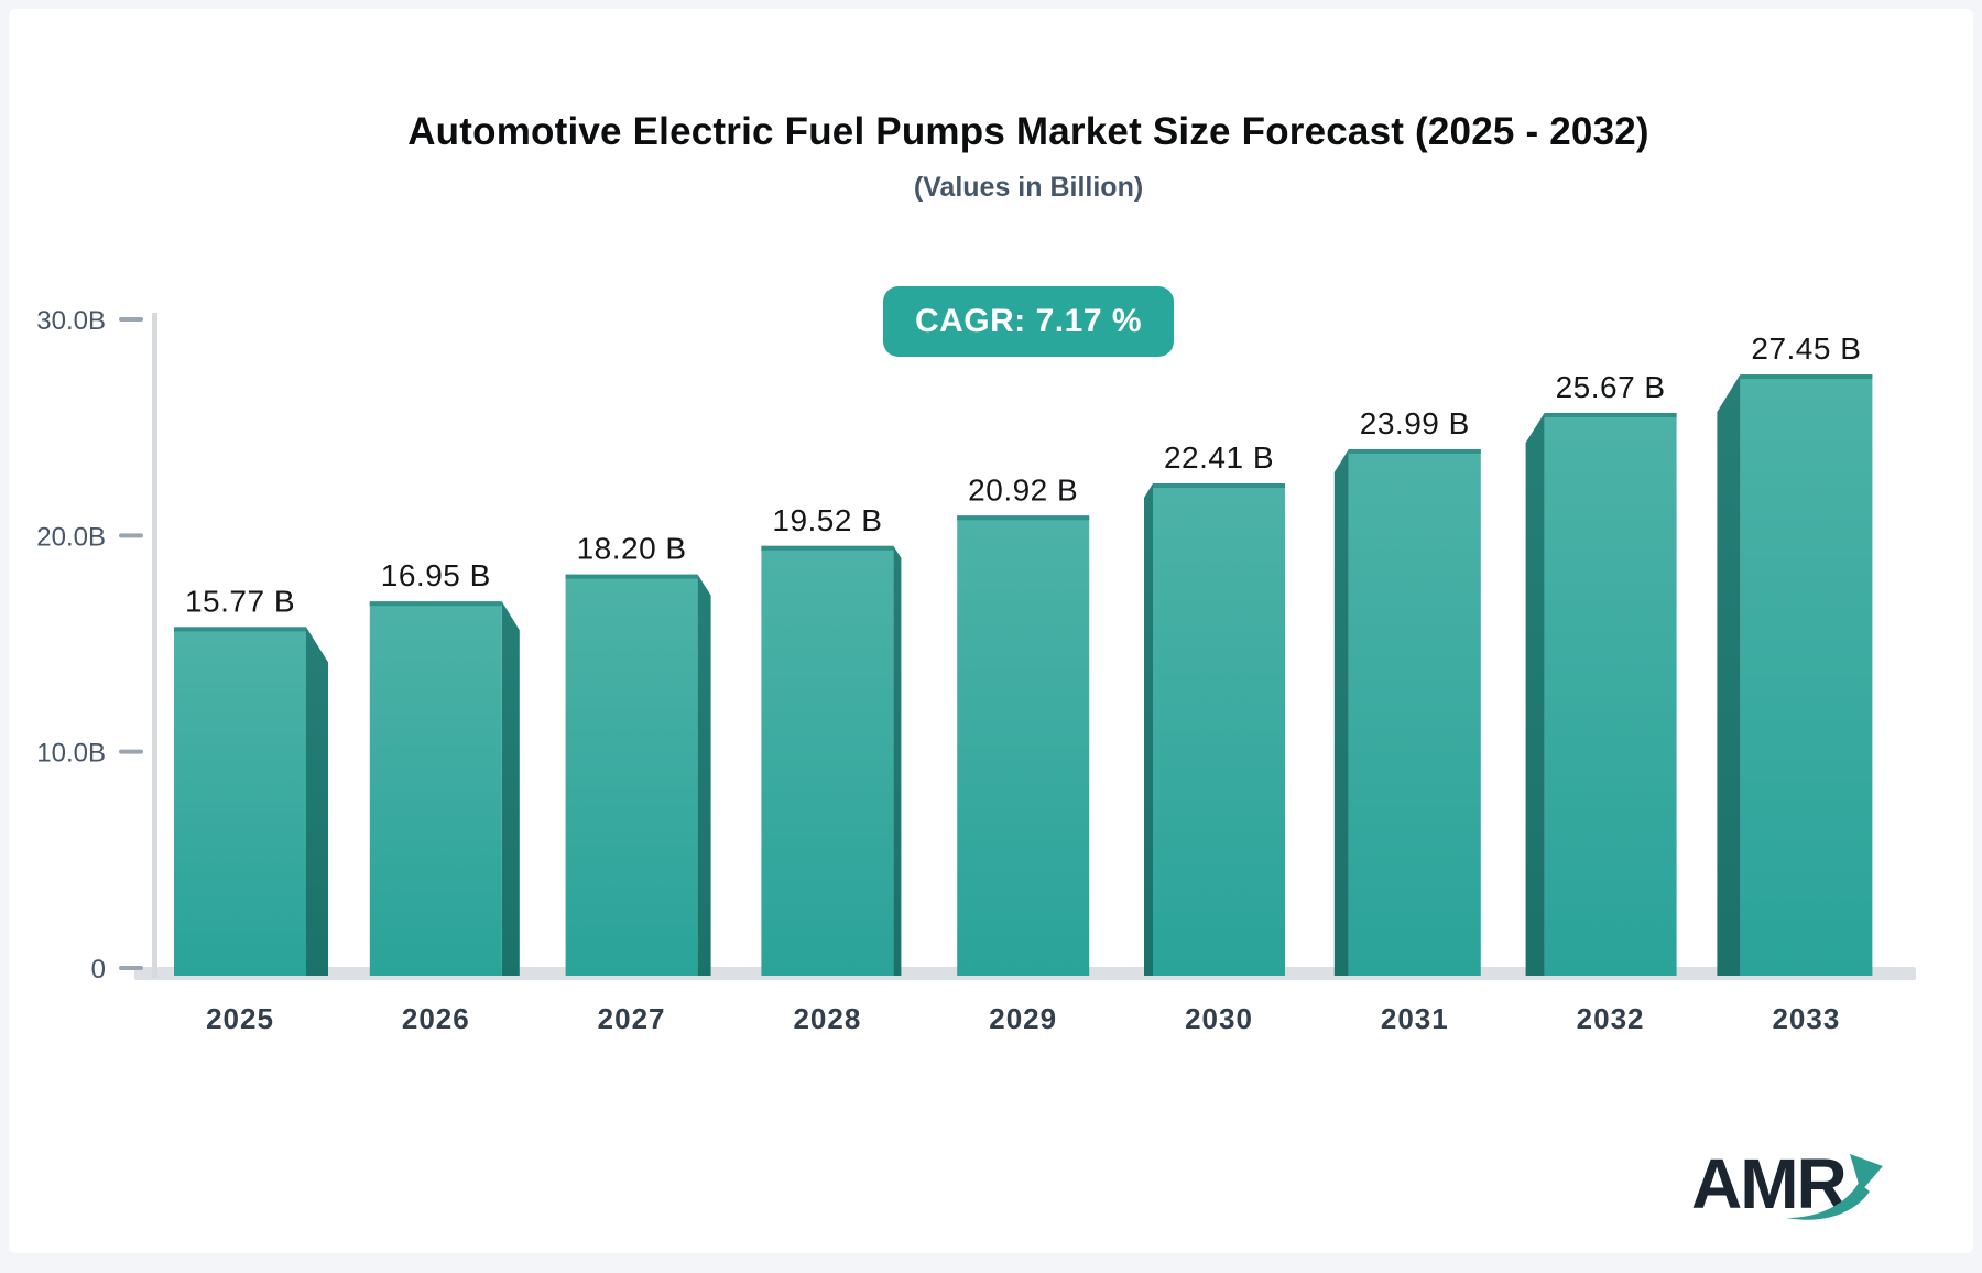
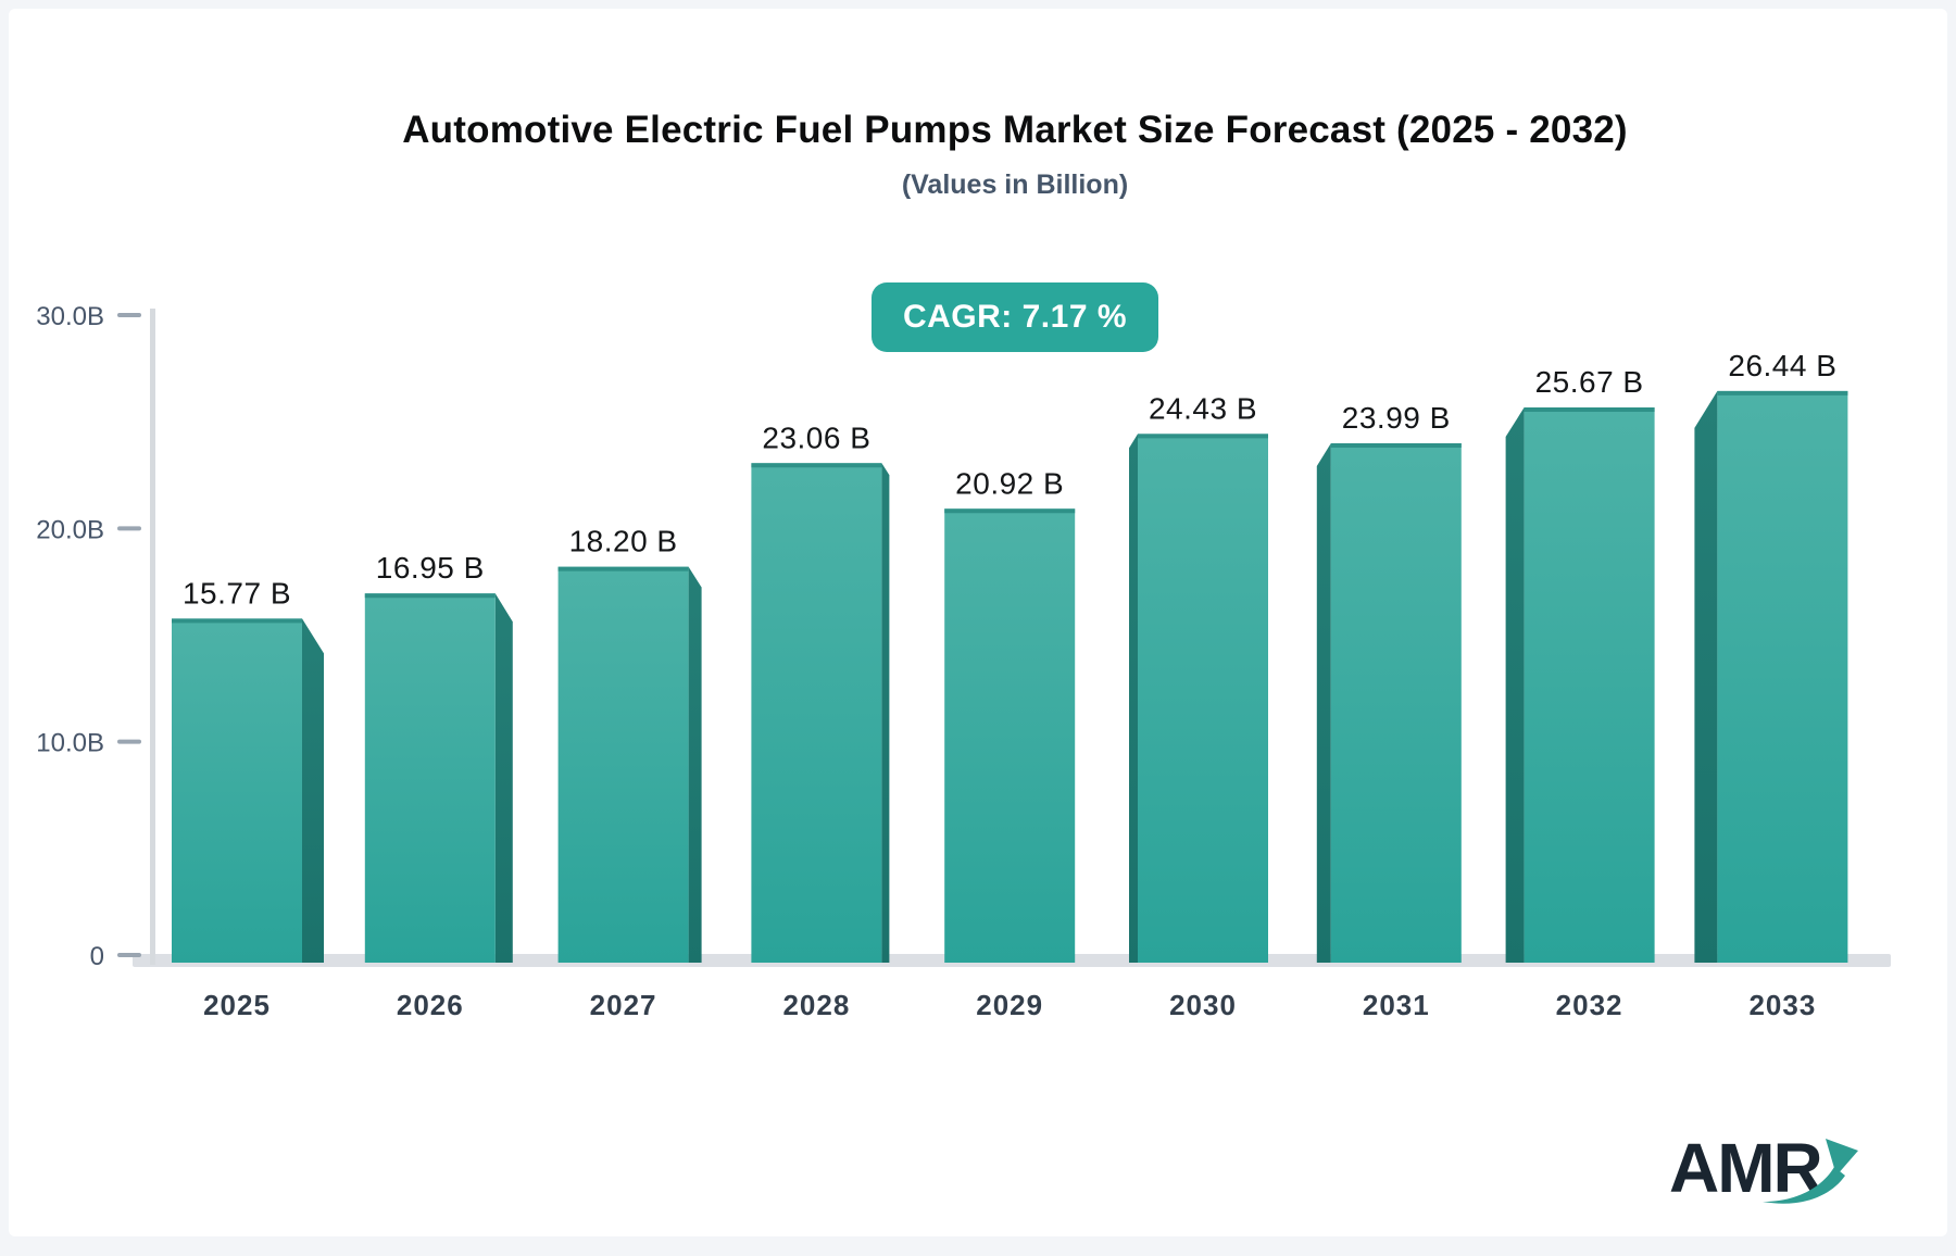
2028: 19.52 -> 23.06
2030: 22.41 -> 24.43
2033: 27.45 -> 26.44
